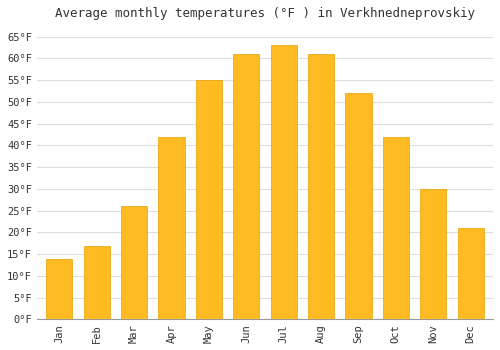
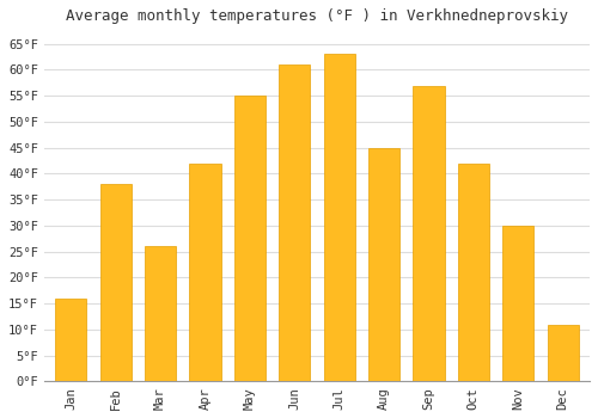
Jan: 14°F -> 16°F
Feb: 17°F -> 38°F
Aug: 61°F -> 45°F
Sep: 52°F -> 57°F
Dec: 21°F -> 11°F
